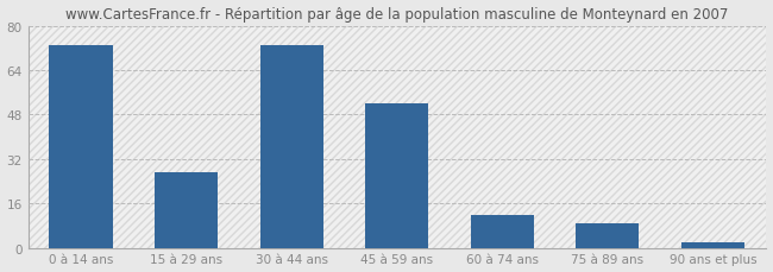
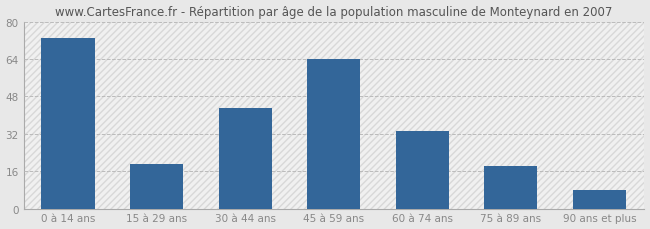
15 à 29 ans: 27 -> 19
30 à 44 ans: 73 -> 43
45 à 59 ans: 52 -> 64
60 à 74 ans: 12 -> 33
75 à 89 ans: 9 -> 18
90 ans et plus: 2 -> 8
